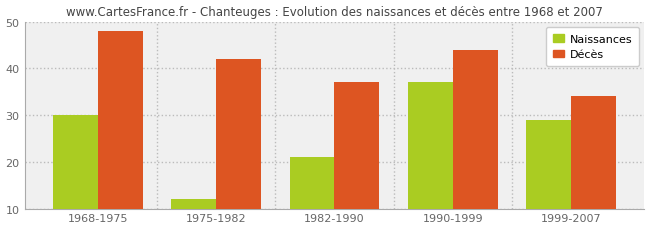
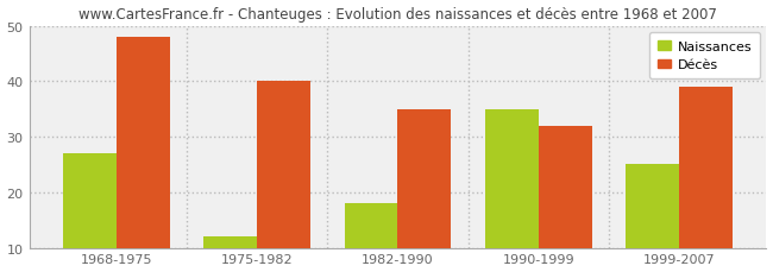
Naissances/1968-1975: 30 -> 27
Décès/1975-1982: 42 -> 40
Naissances/1982-1990: 21 -> 18
Décès/1982-1990: 37 -> 35
Naissances/1990-1999: 37 -> 35
Décès/1990-1999: 44 -> 32
Naissances/1999-2007: 29 -> 25
Décès/1999-2007: 34 -> 39
